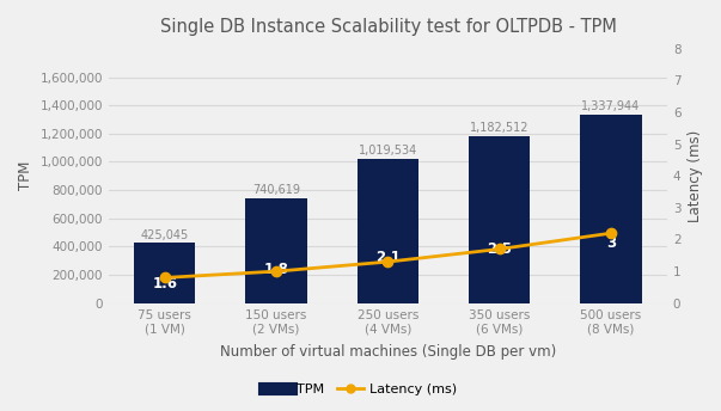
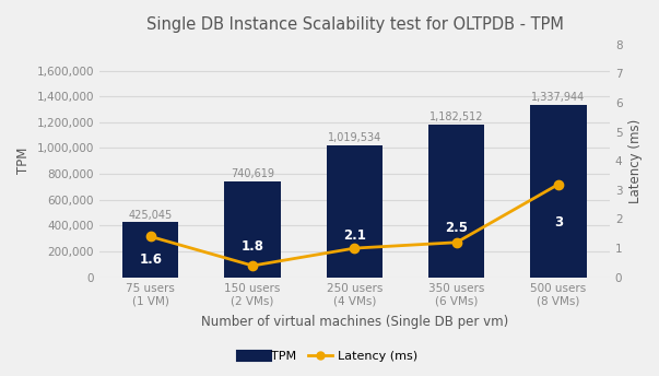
Latency (ms)/75 users (1 VM): 0.8 -> 1.4
Latency (ms)/150 users (2 VMs): 1.0 -> 0.4
Latency (ms)/250 users (4 VMs): 1.3 -> 1.0
Latency (ms)/350 users (6 VMs): 1.7 -> 1.2
Latency (ms)/500 users (8 VMs): 2.2 -> 3.2
